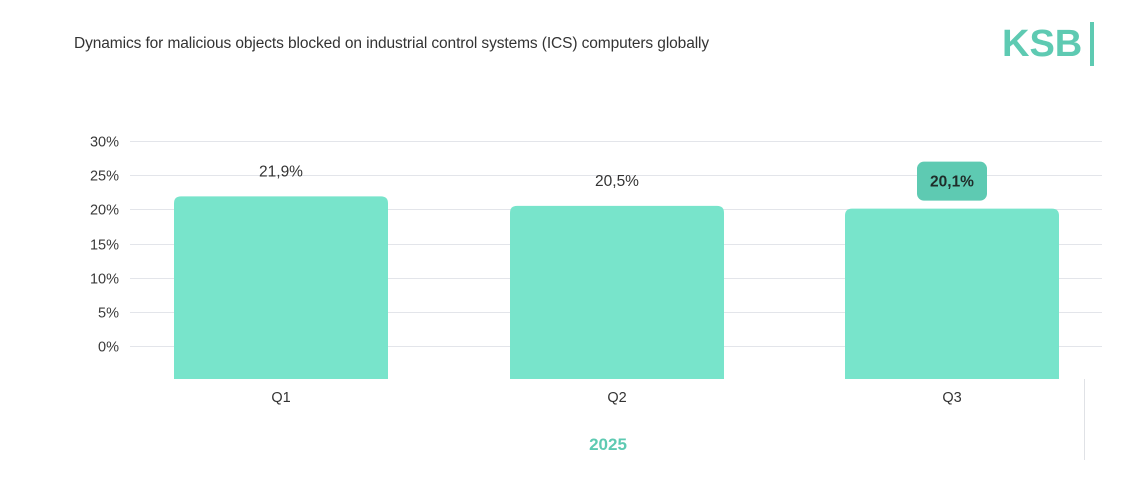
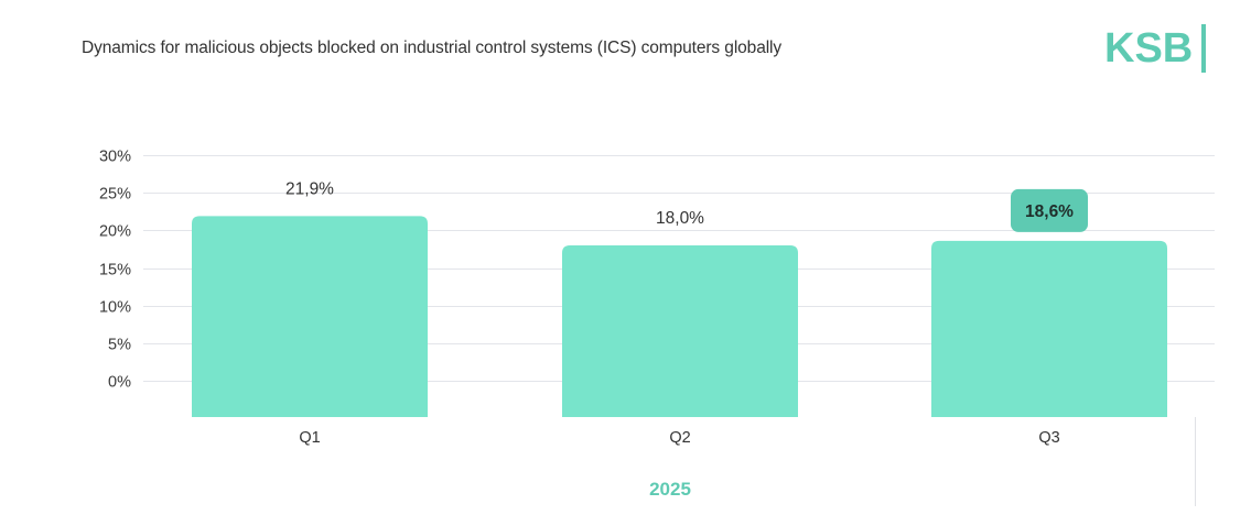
Q2: 20,5% -> 18,0%
Q3: 20,1% -> 18,6%
